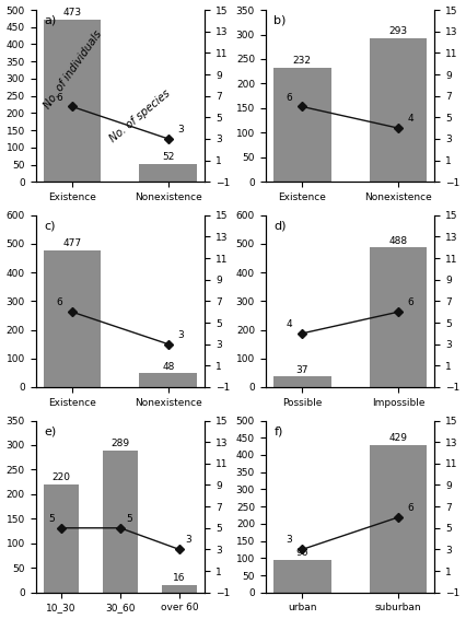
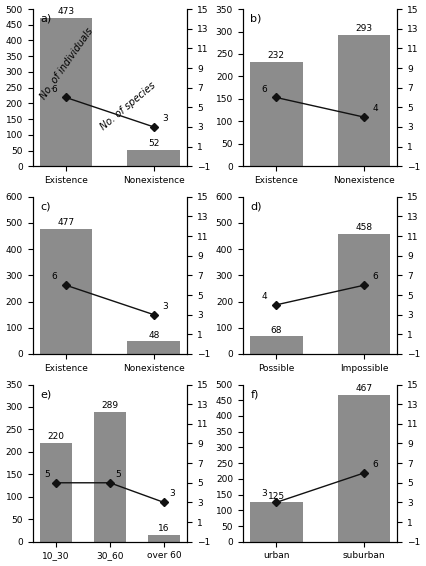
Possible: 37 -> 68
Impossible: 488 -> 458
urban: 96 -> 125
suburban: 429 -> 467
